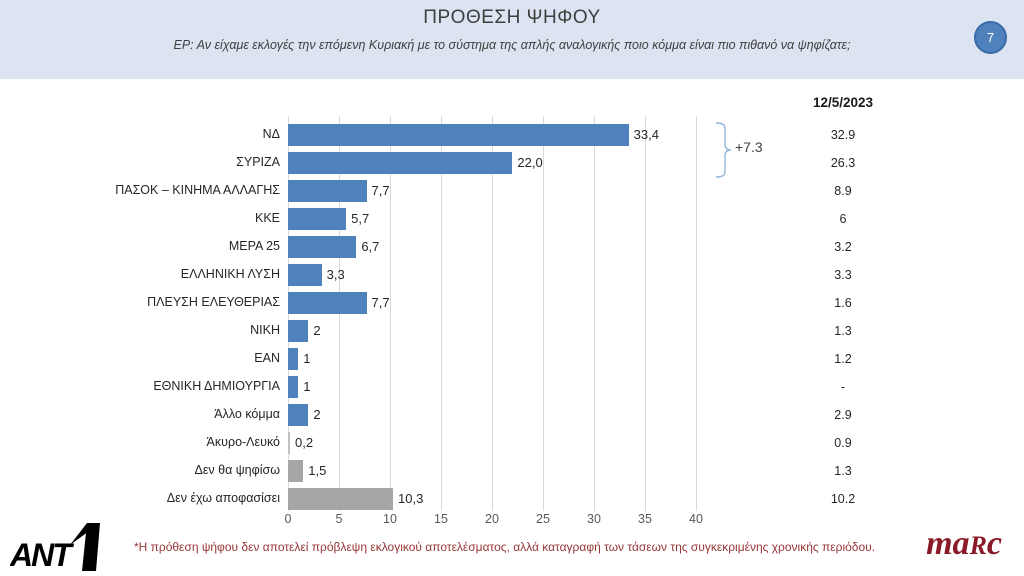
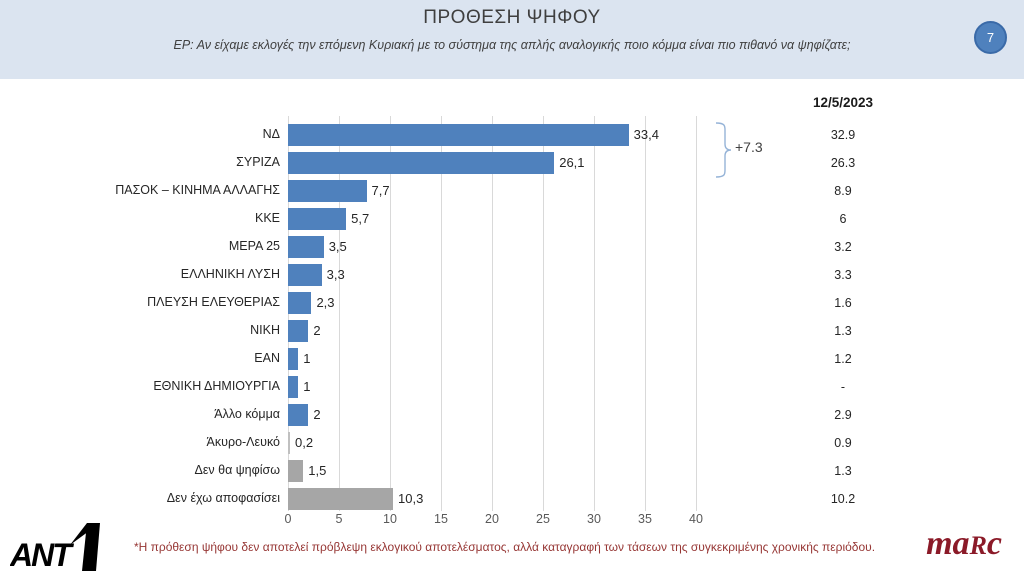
ΣΥΡΙΖΑ: 22,0 -> 26,1
ΜΕΡΑ 25: 6,7 -> 3,5
ΠΛΕΥΣΗ ΕΛΕΥΘΕΡΙΑΣ: 7,7 -> 2,3
